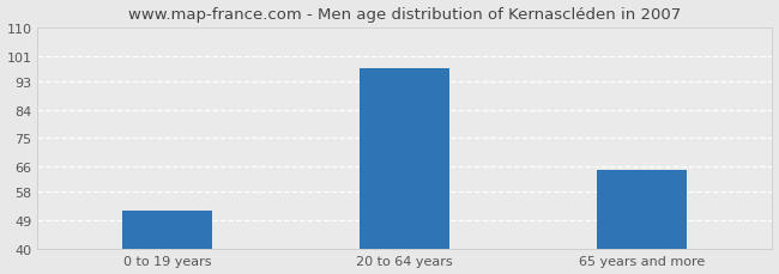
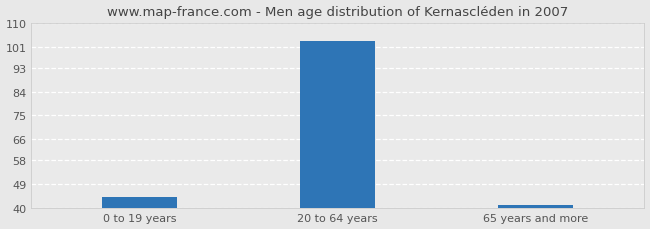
0 to 19 years: 52 -> 44
20 to 64 years: 97 -> 103
65 years and more: 65 -> 41
